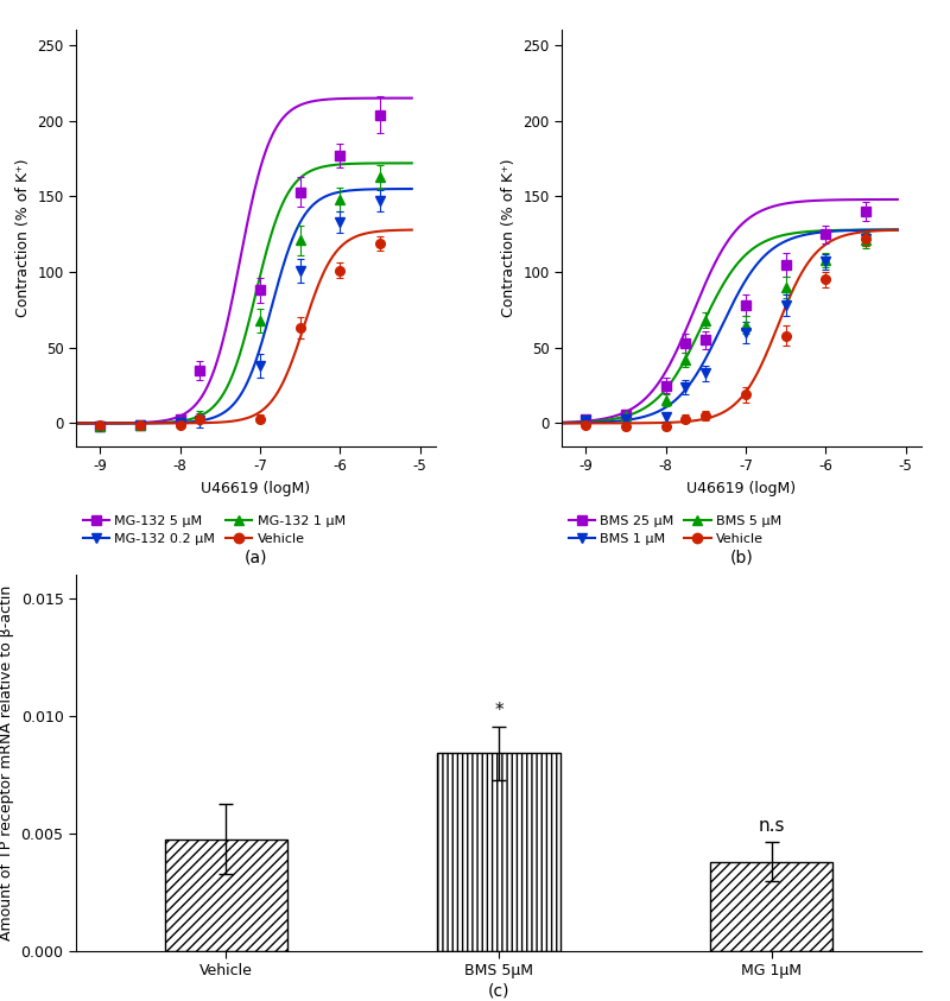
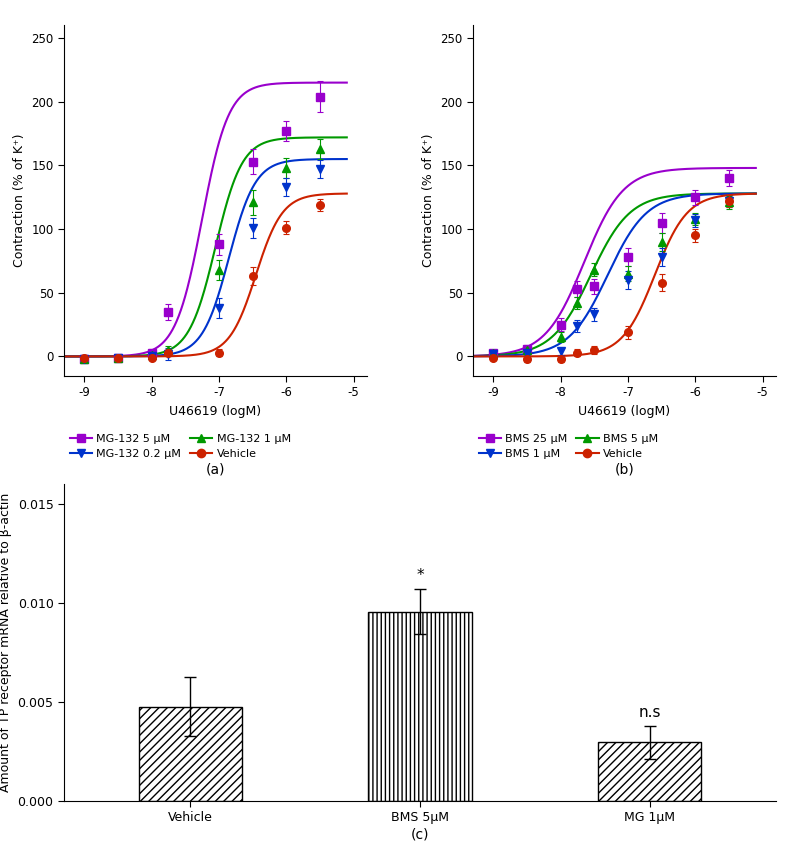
BMS 5μM: 0.0084 -> 0.0095
MG 1μM: 0.0038 -> 0.0029
